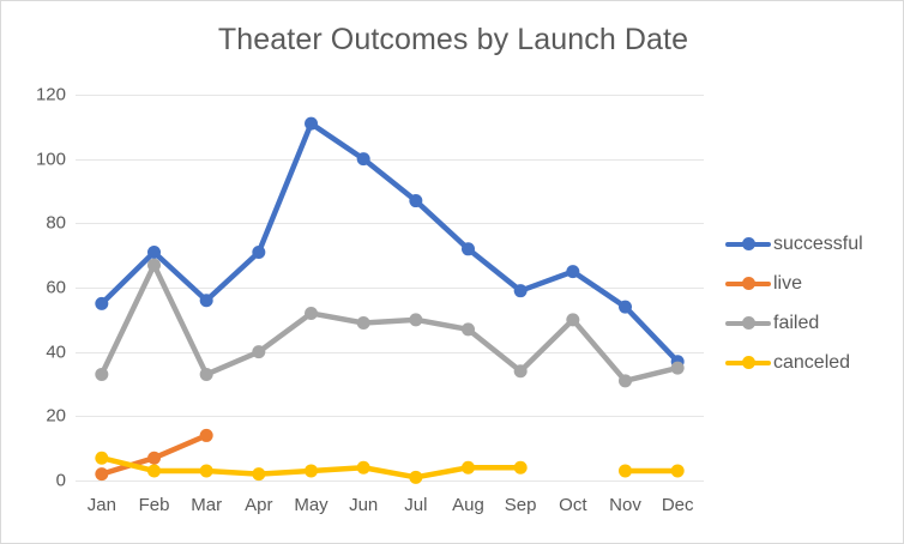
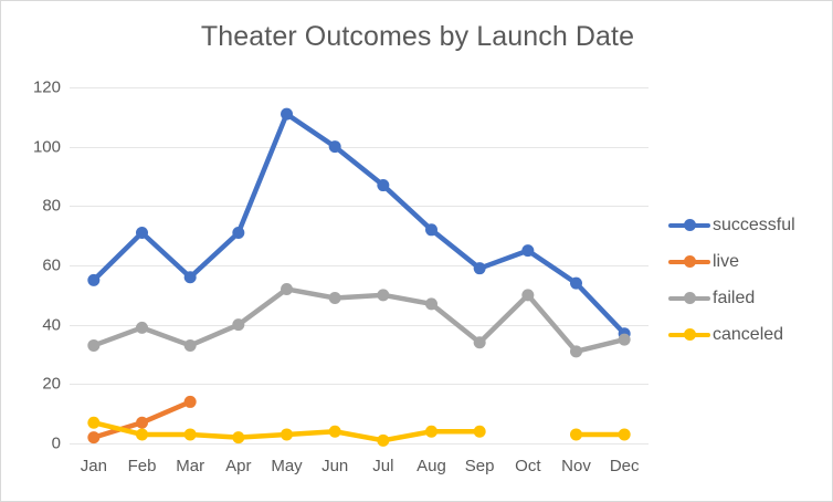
failed/Feb: 67 -> 39
